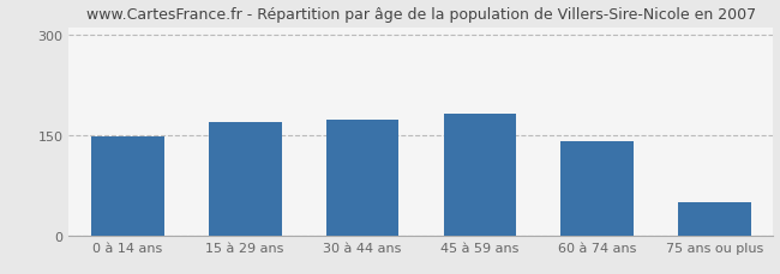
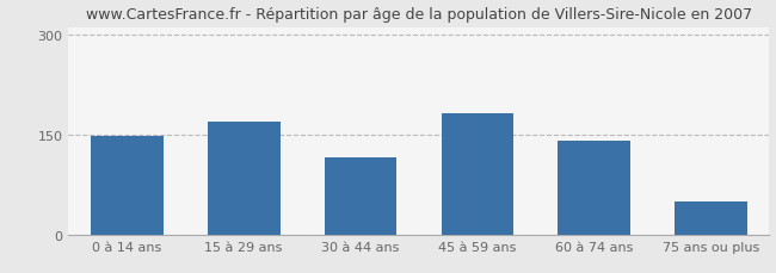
30 à 44 ans: 173 -> 116
